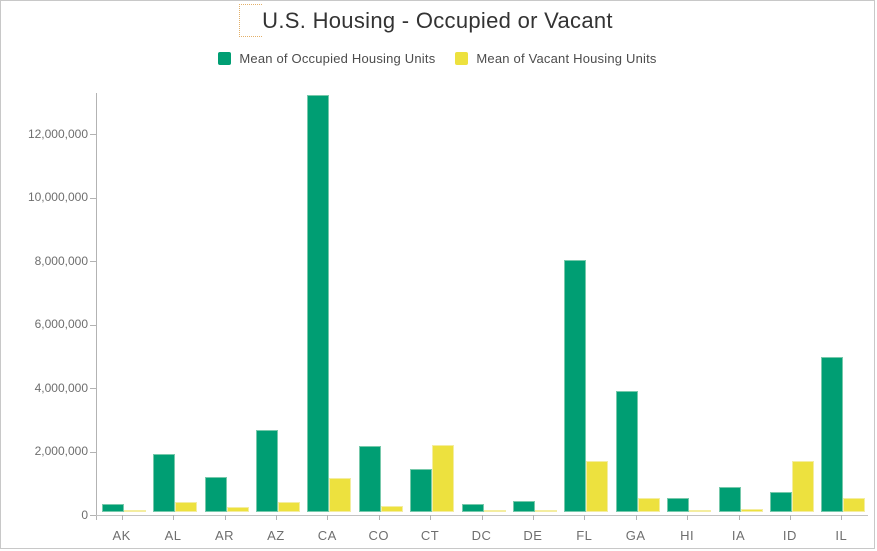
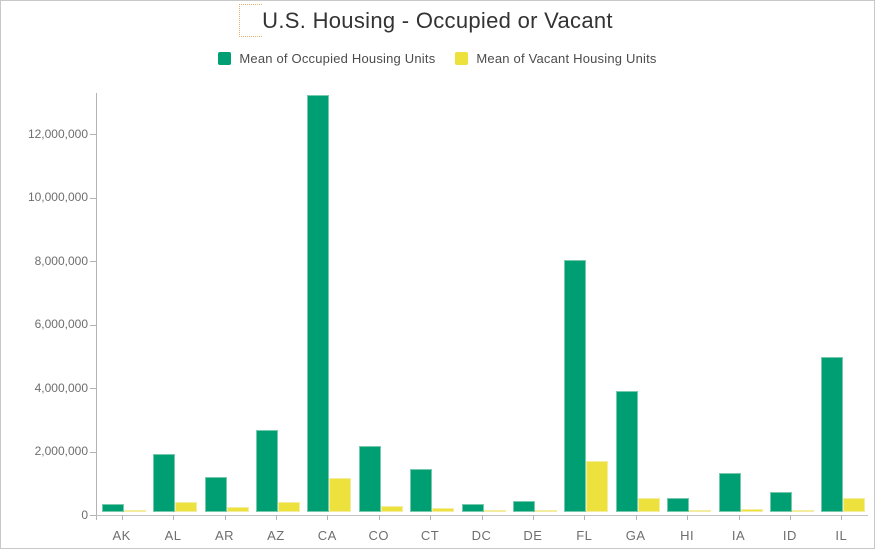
Mean of Vacant Housing Units/CT: 2100000 -> 100000
Mean of Occupied Housing Units/IA: 800000 -> 1200000
Mean of Vacant Housing Units/ID: 1600000 -> 100000
